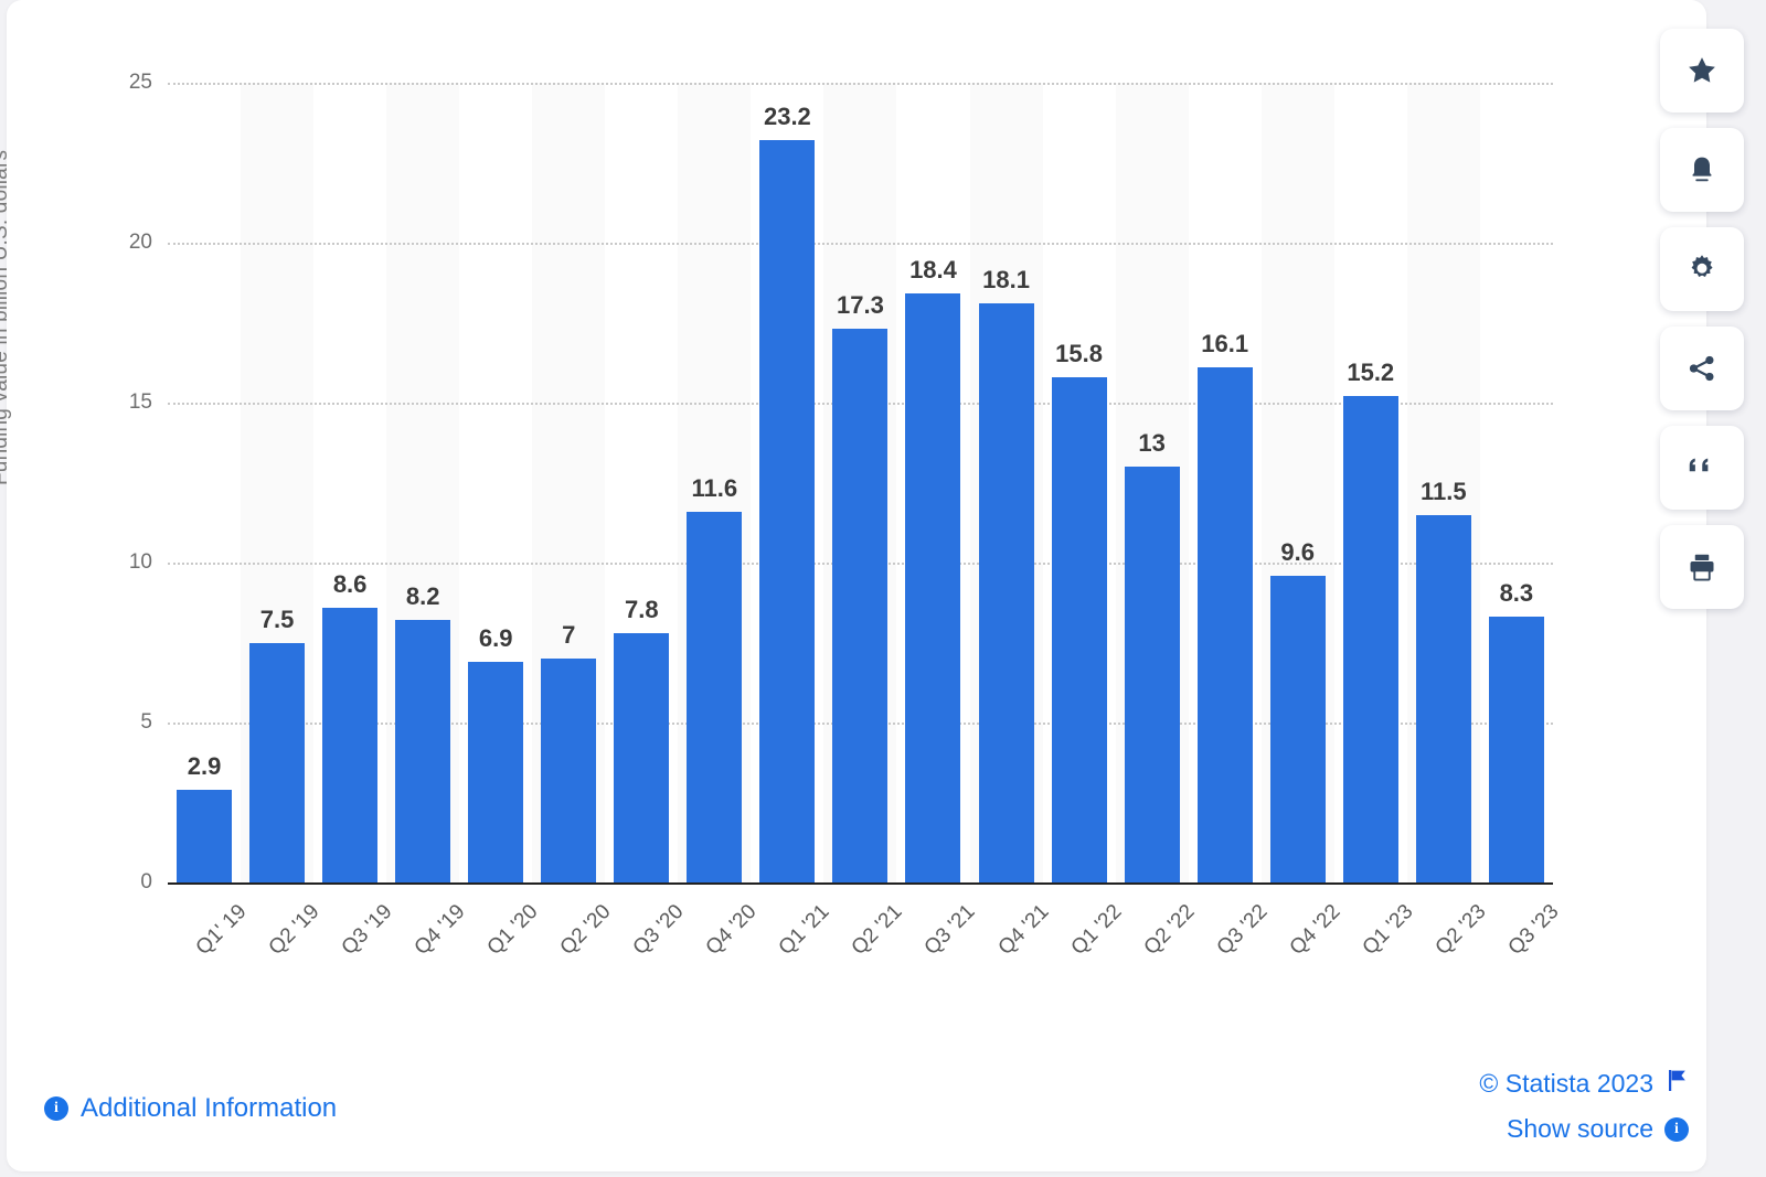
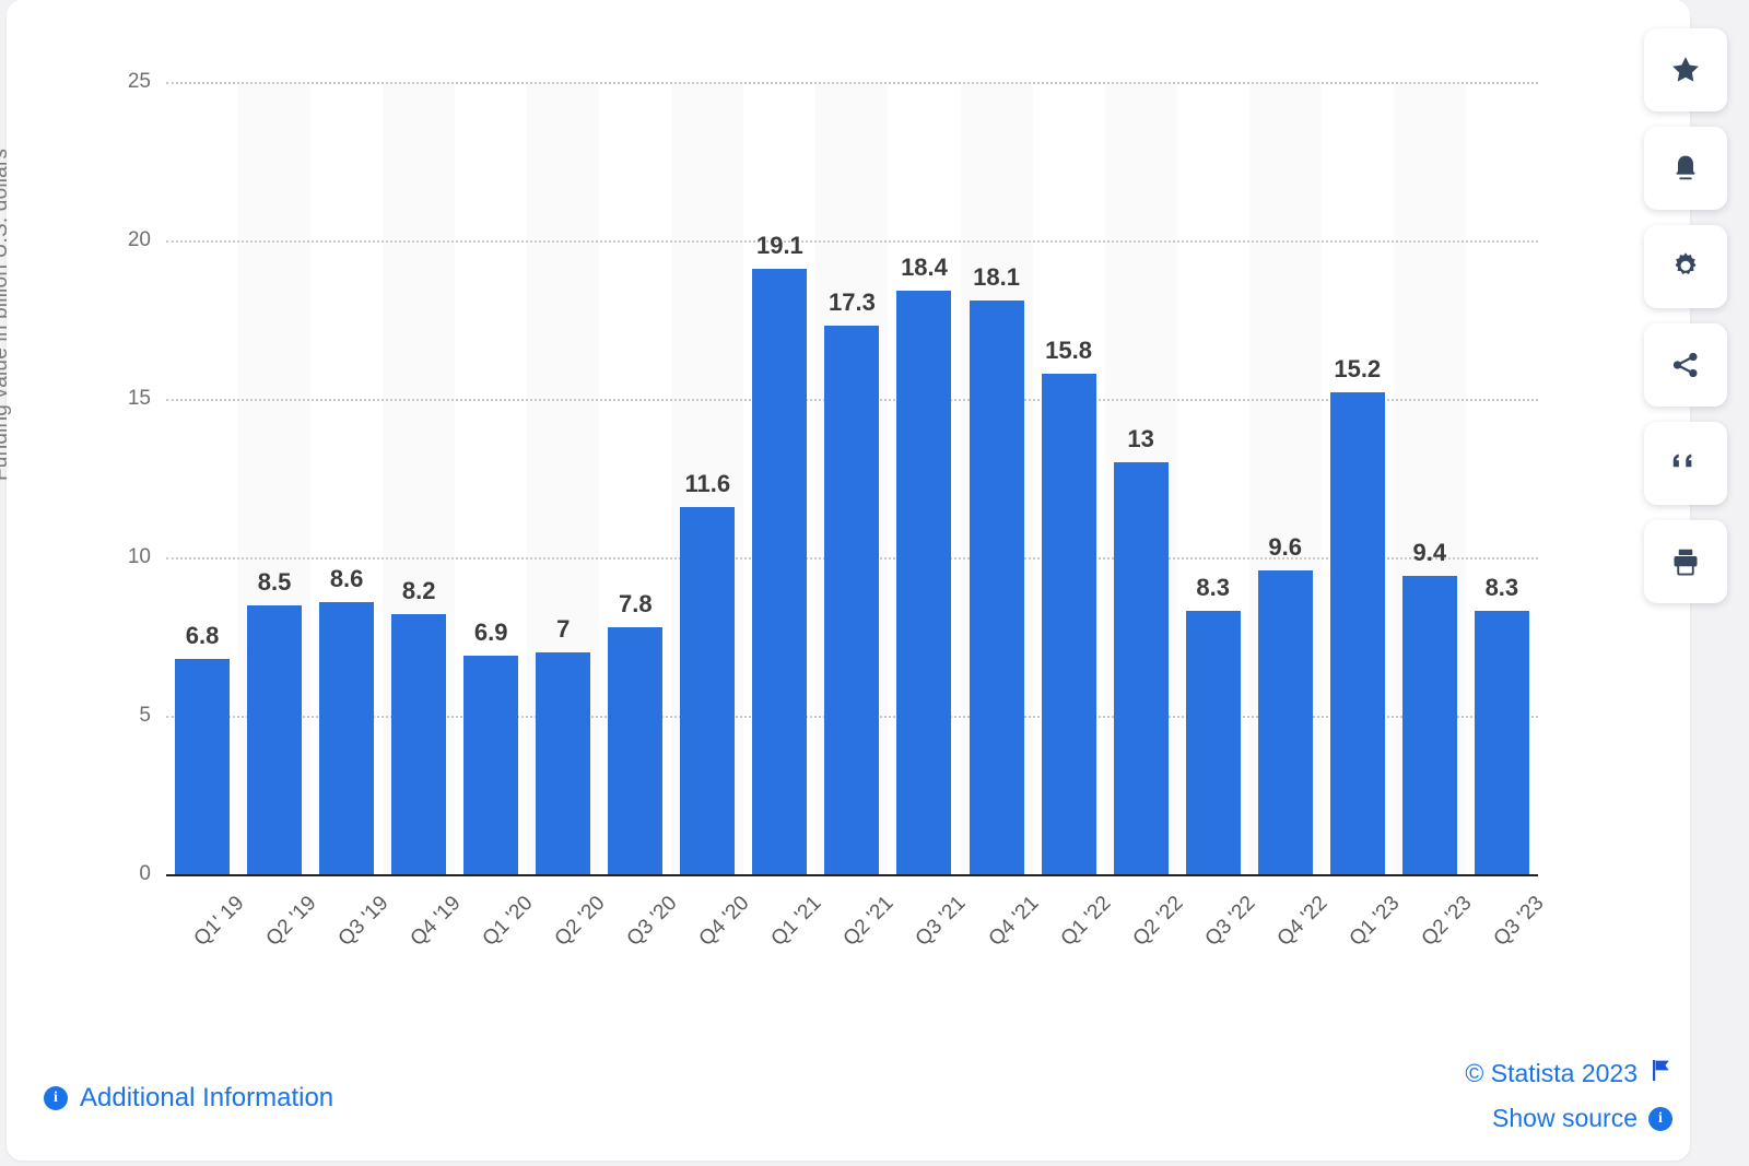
Q1' 19: 2.9 -> 6.8
Q2 '19: 7.5 -> 8.5
Q1 '21: 23.2 -> 19.1
Q3 '22: 16.1 -> 8.3
Q2 '23: 11.5 -> 9.4
